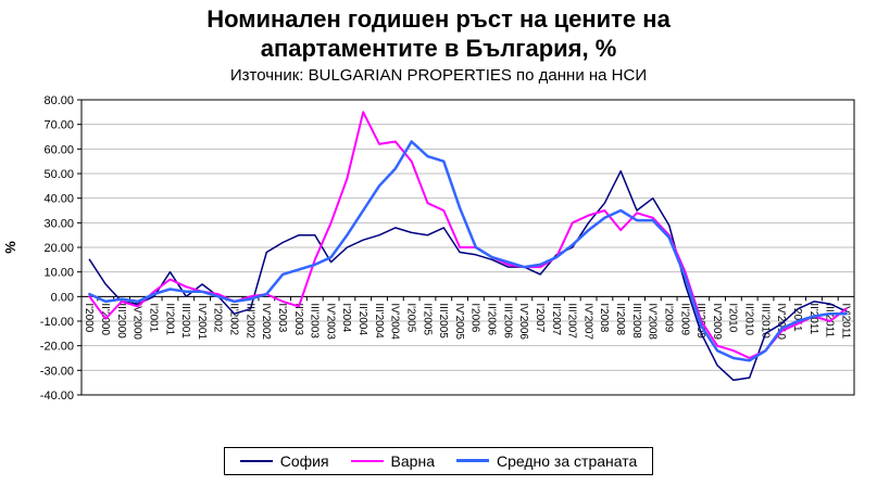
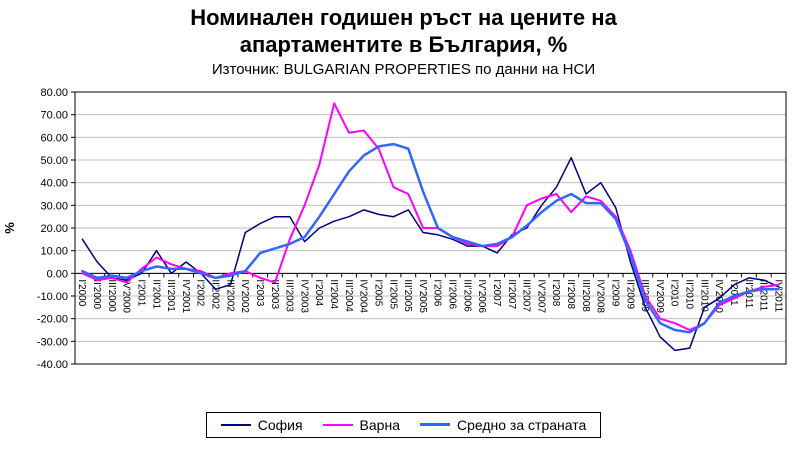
Варна/II'2000: -9 -> -3
Средно за страната/I'2005: 63 -> 56
Варна/III'2011: -10 -> -6
